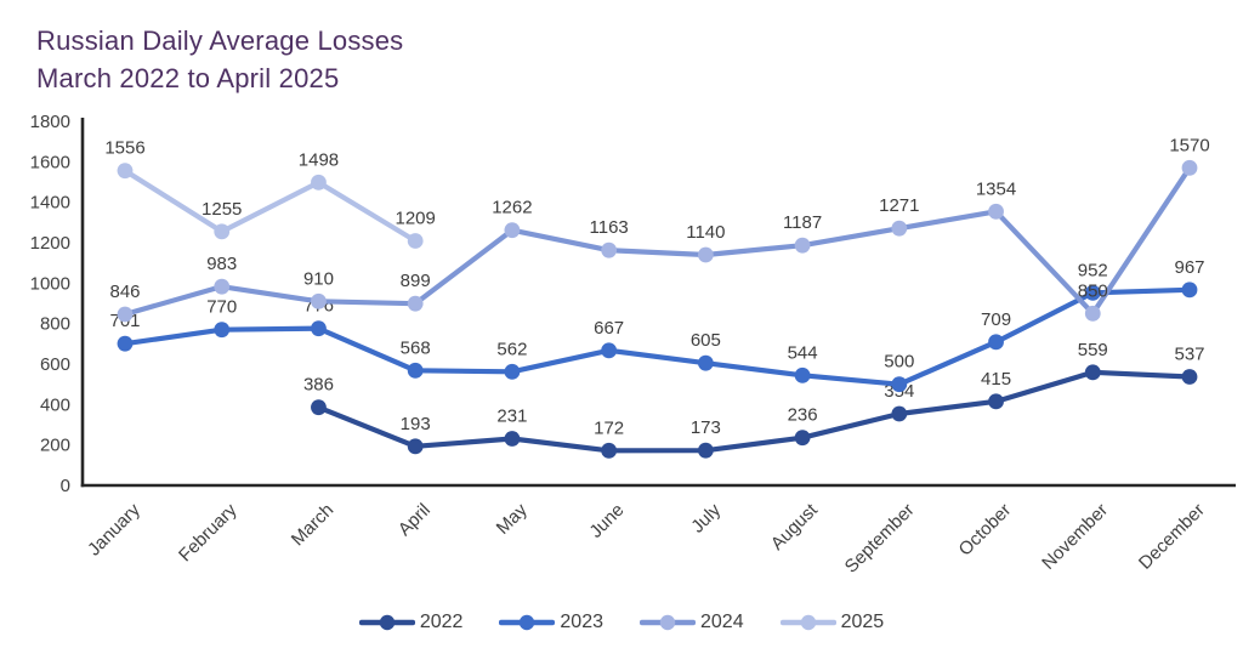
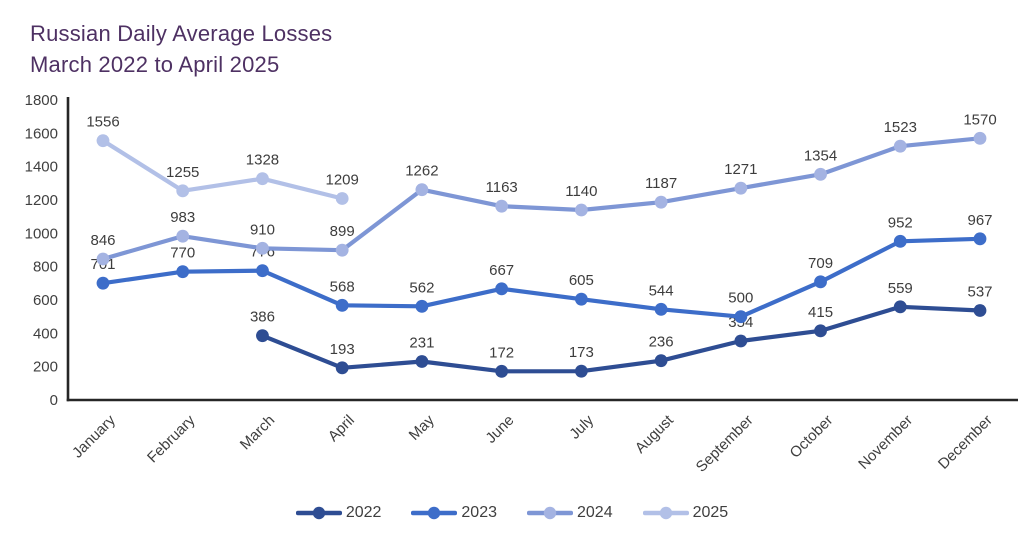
2025/March: 1498 -> 1328
2024/November: 850 -> 1523
